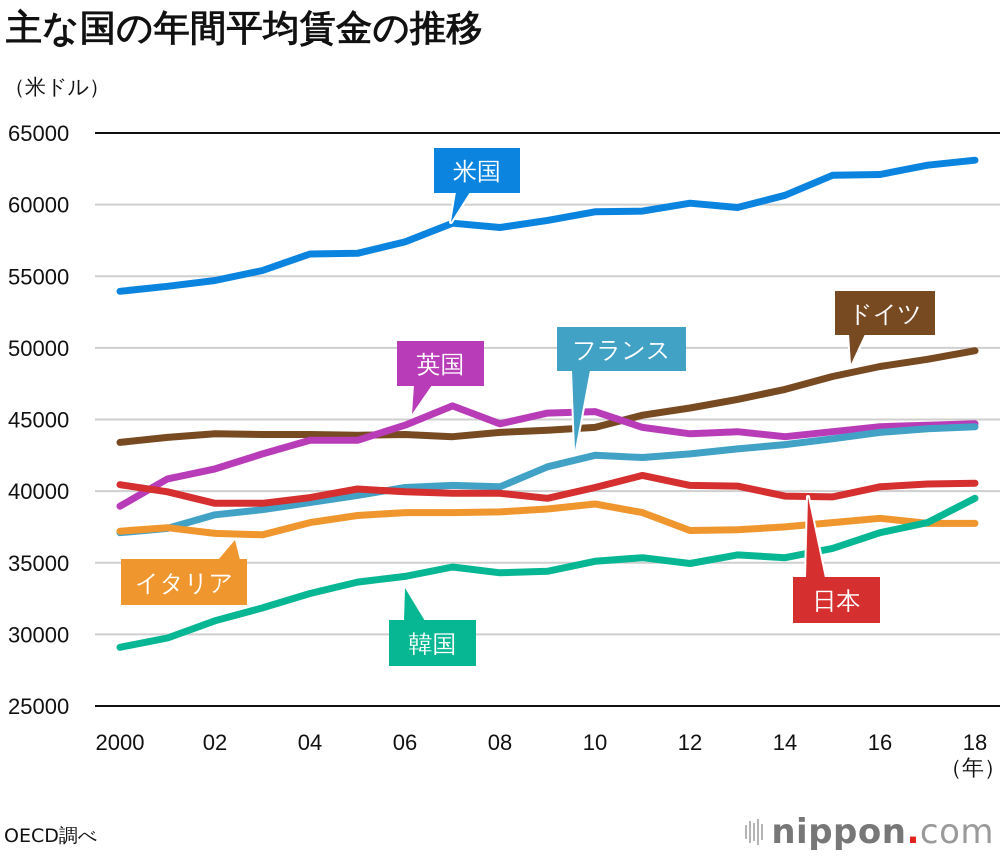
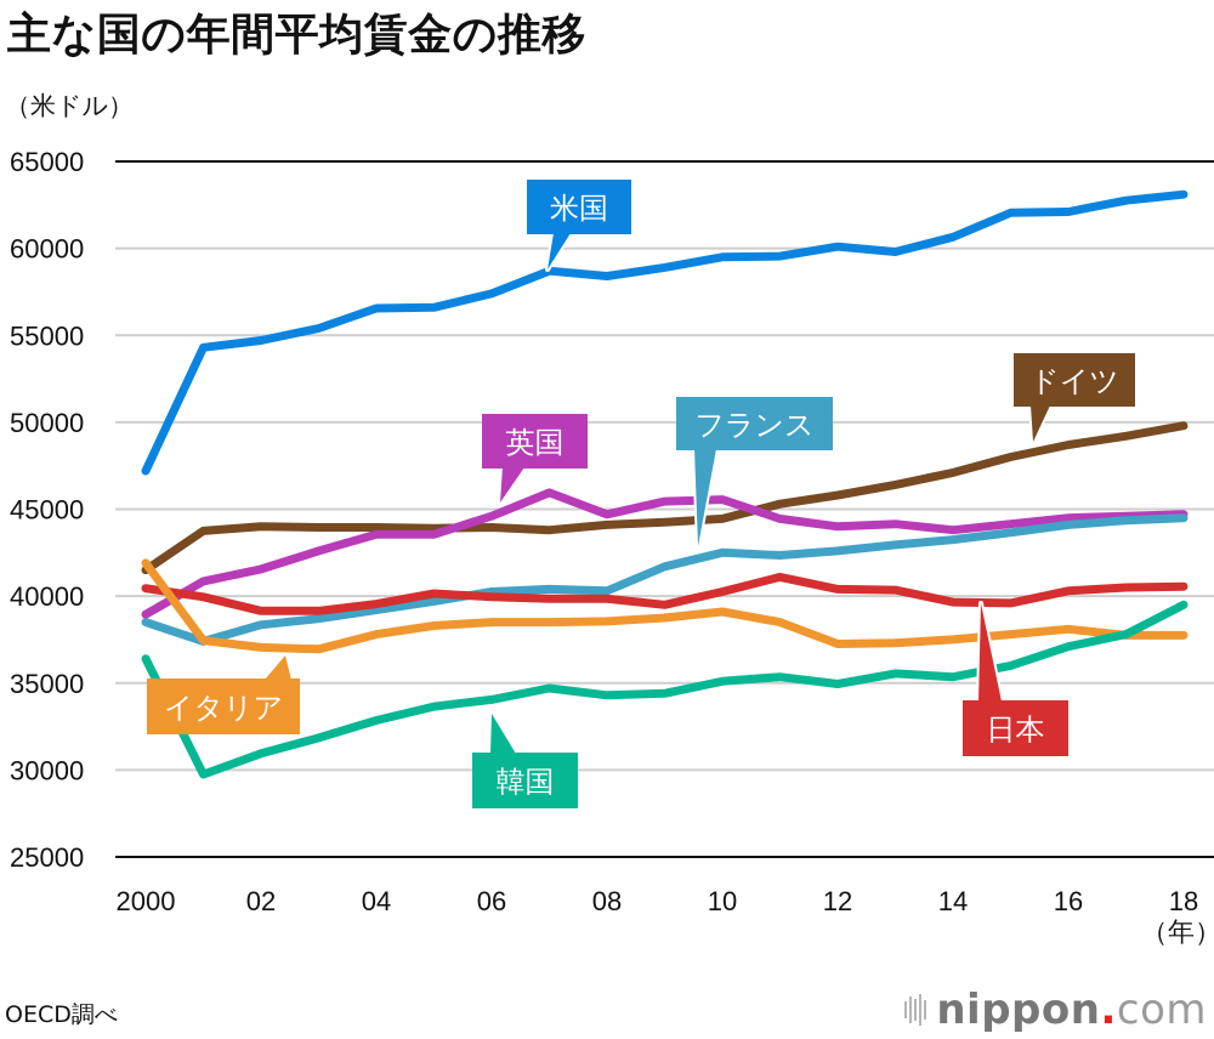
米国/2000: 54000 -> 47200
ドイツ/2000: 43400 -> 41500
フランス/2000: 37100 -> 38500
イタリア/2000: 37200 -> 41900
韓国/2000: 29100 -> 36400
